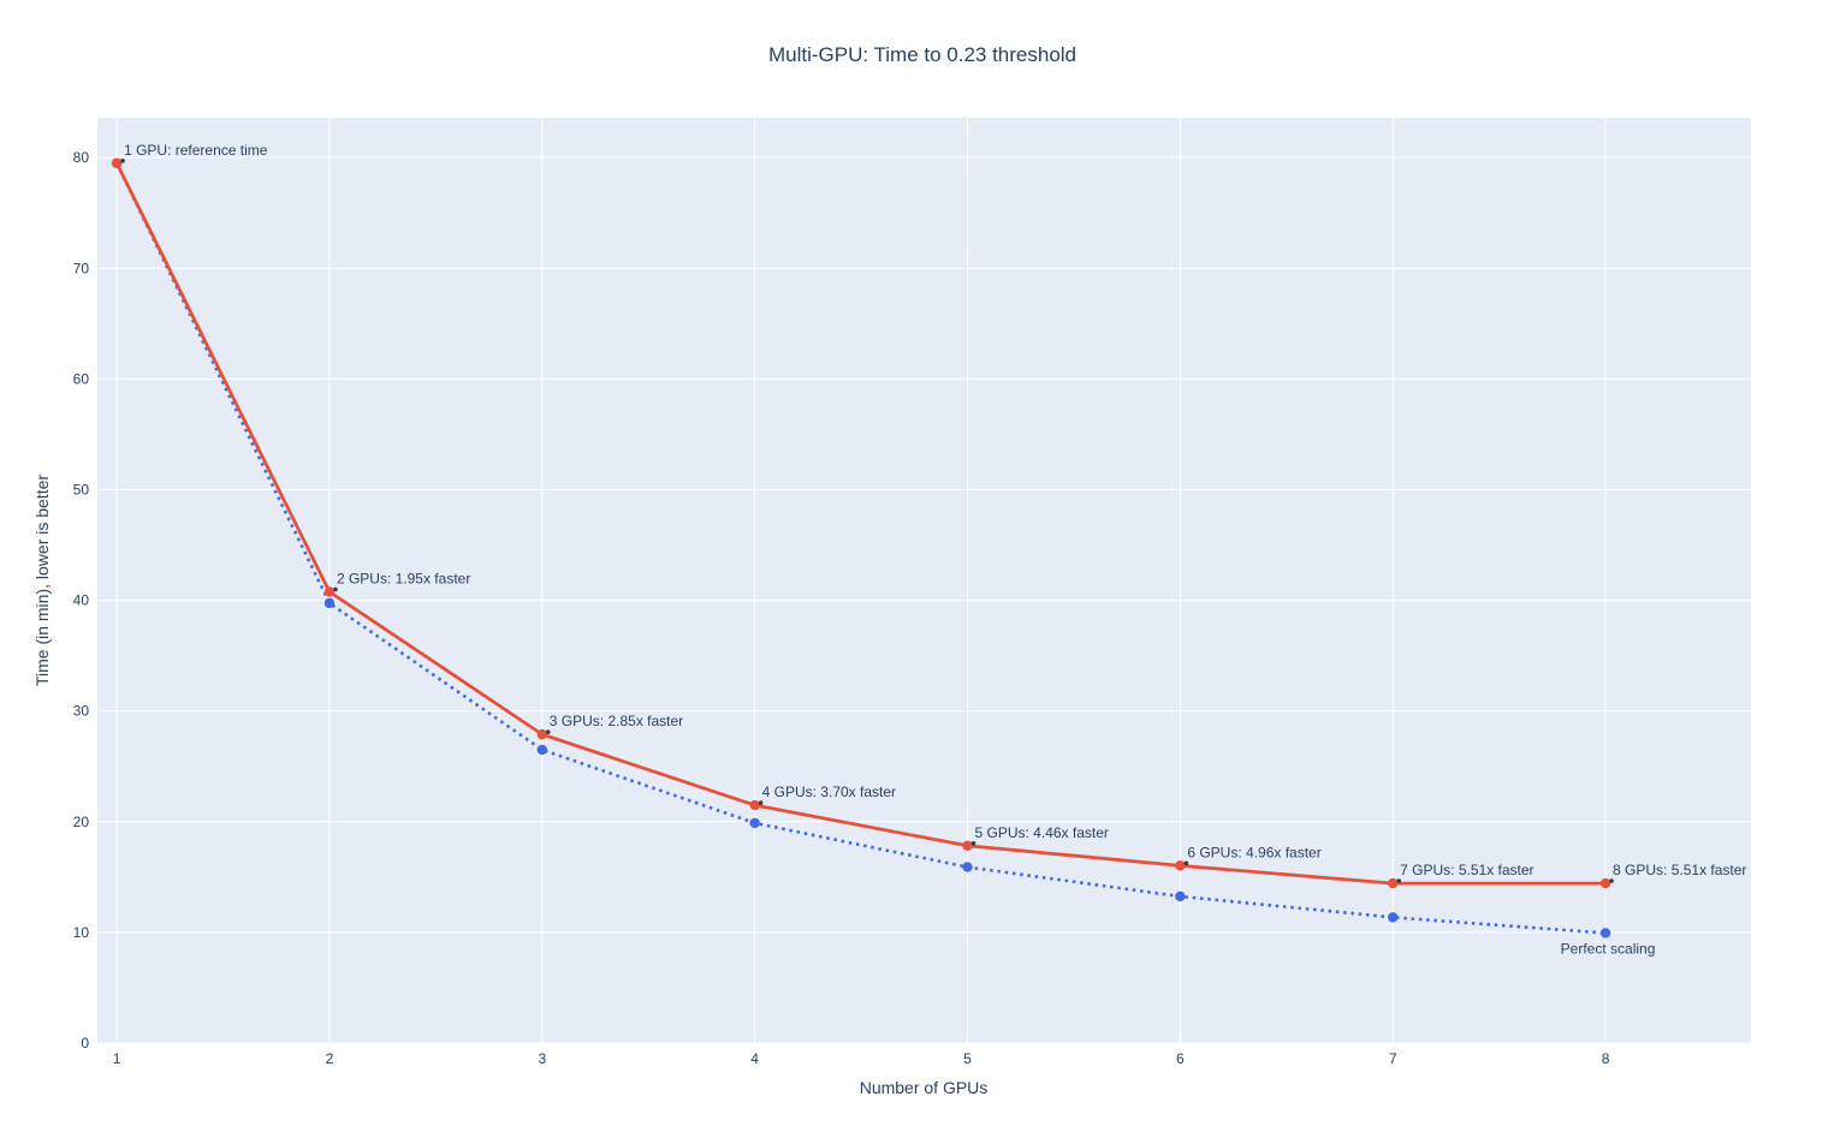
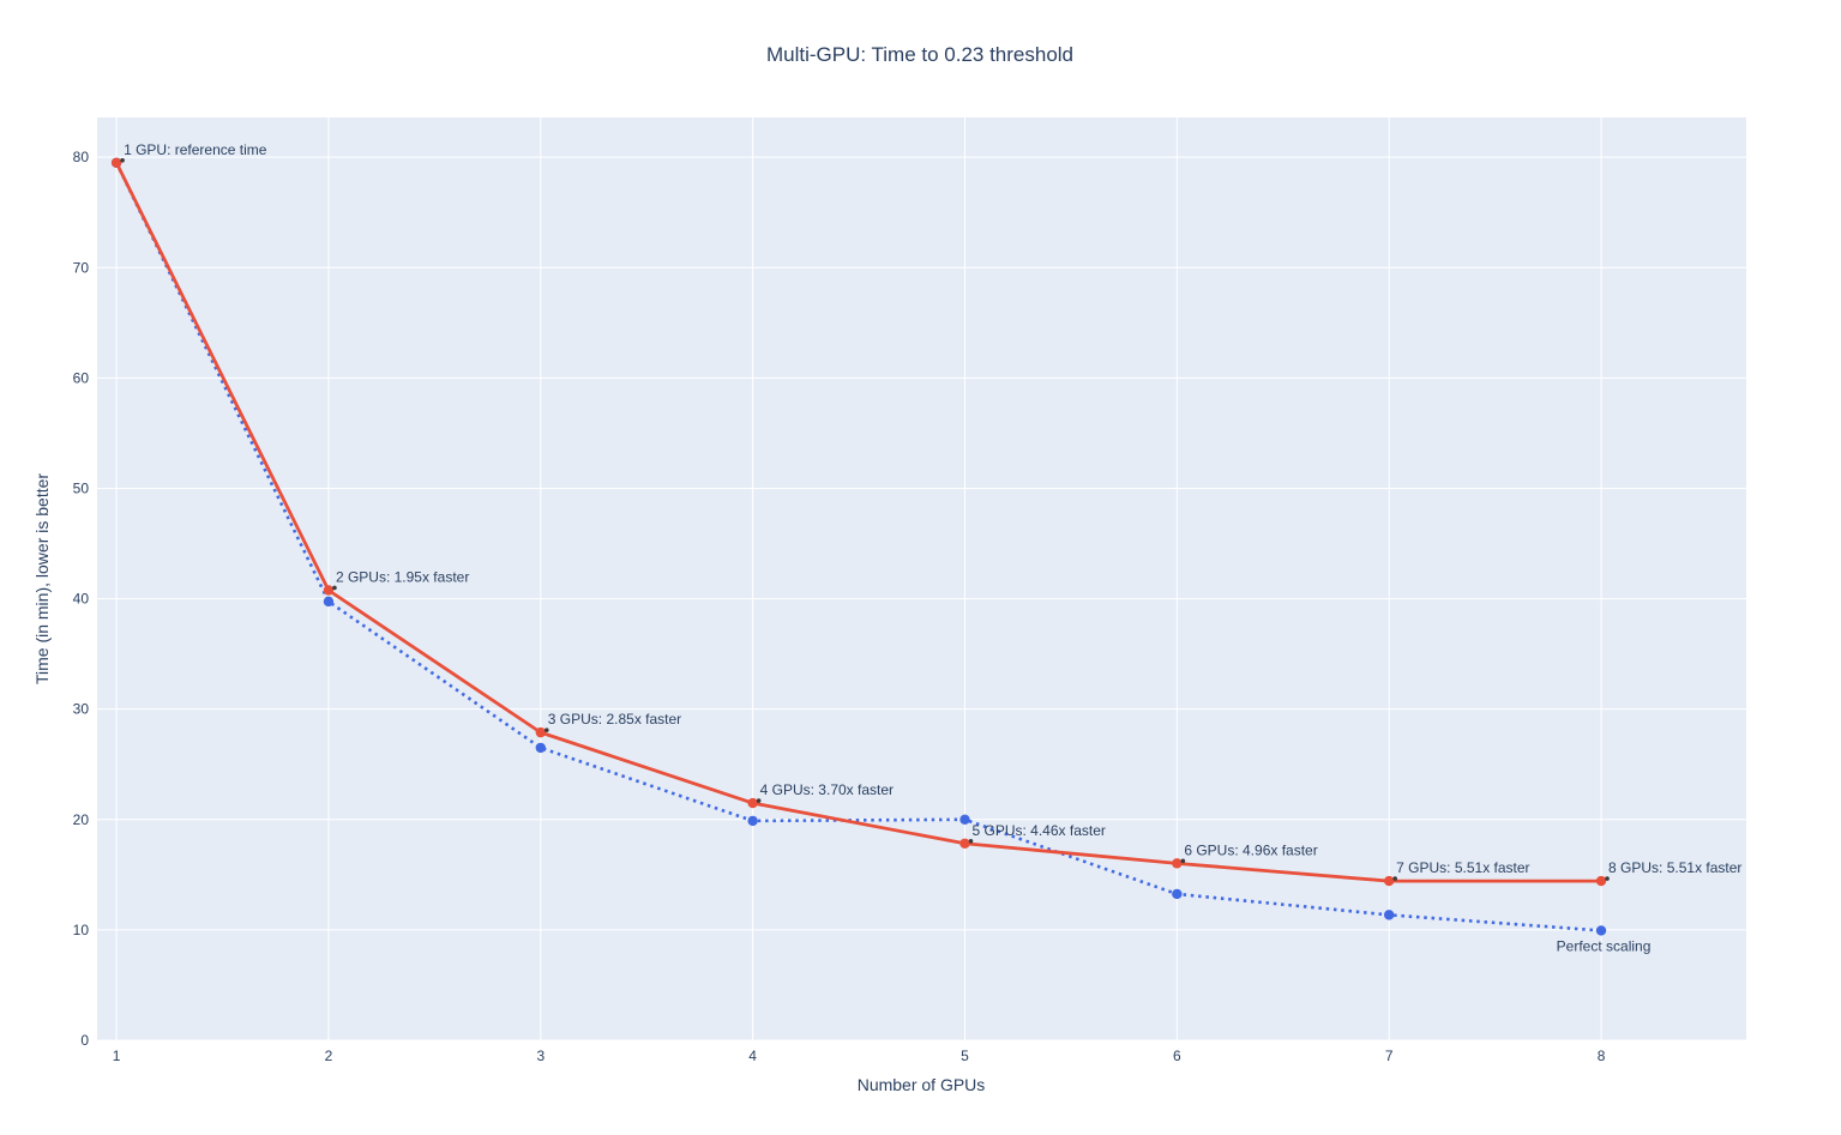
Perfect scaling/5: 16 -> 20
